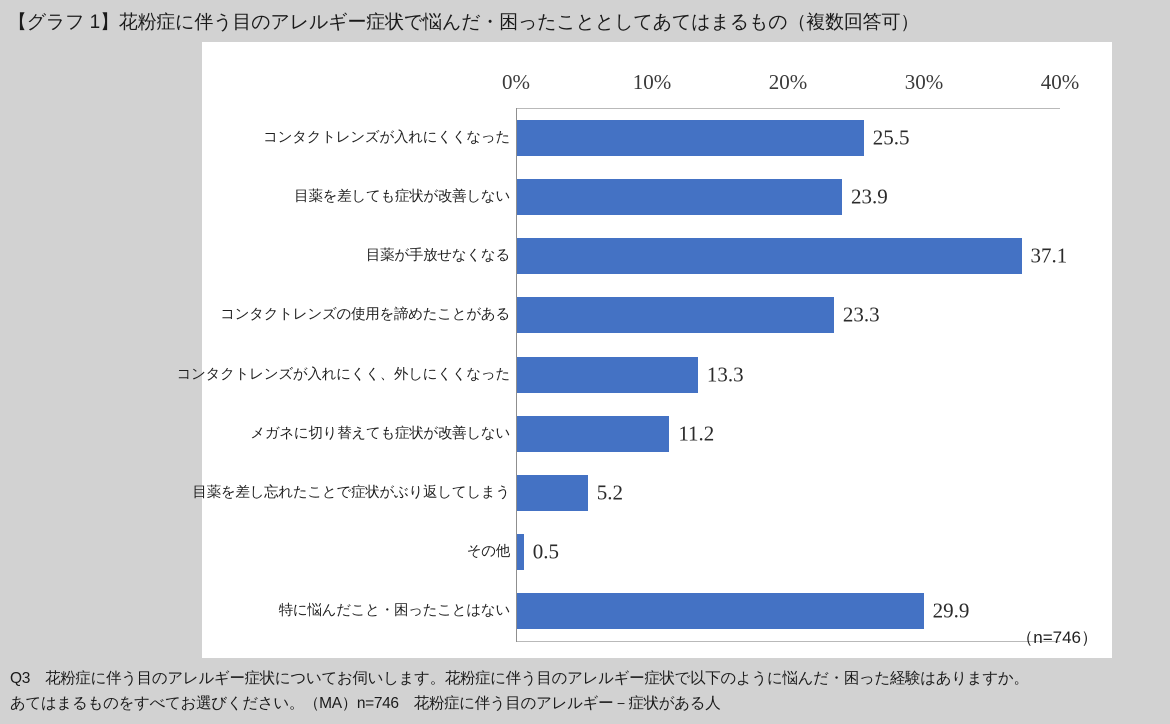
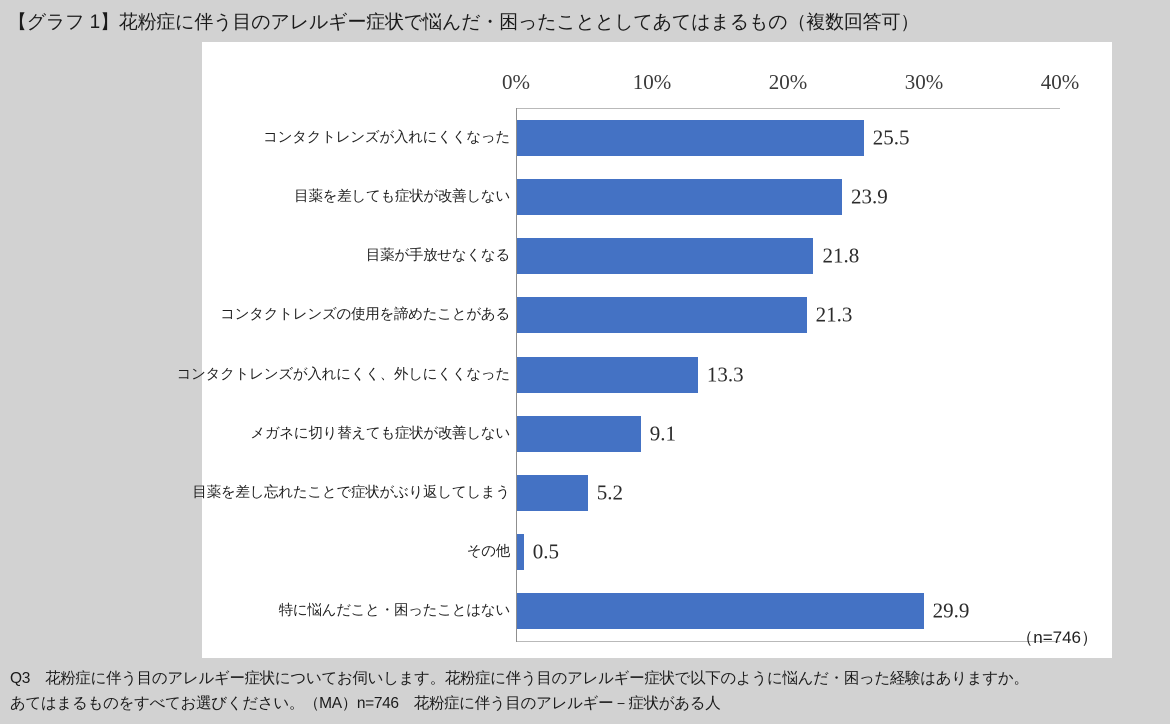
目薬が手放せなくなる: 37.1 -> 21.8
コンタクトレンズの使用を諦めたことがある: 23.3 -> 21.3
メガネに切り替えても症状が改善しない: 11.2 -> 9.1
